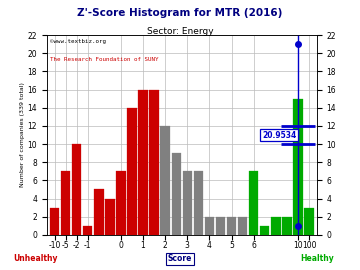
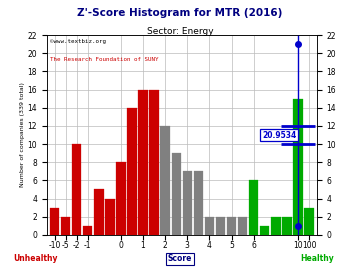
-5: 7 -> 2
0: 7 -> 8
6: 7 -> 6
